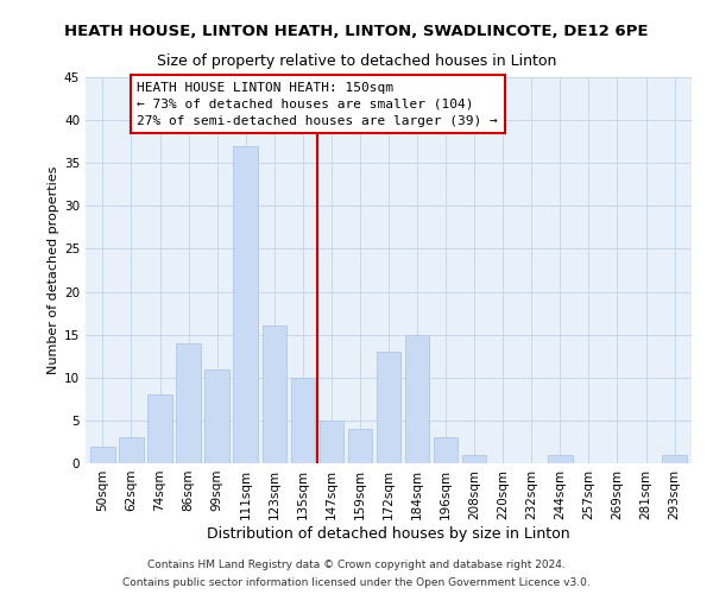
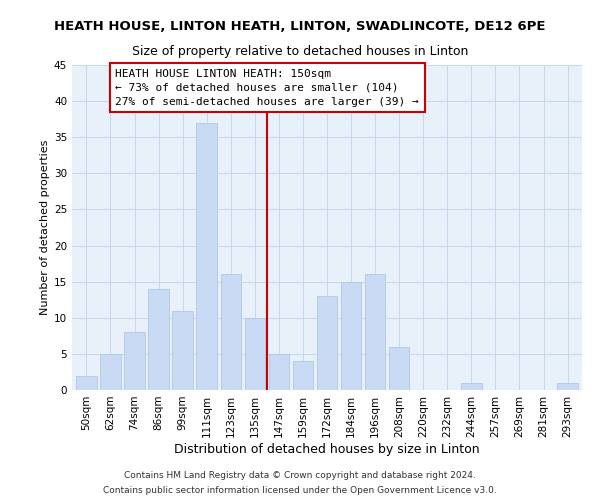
62sqm: 3 -> 5
196sqm: 3 -> 16
208sqm: 1 -> 6
